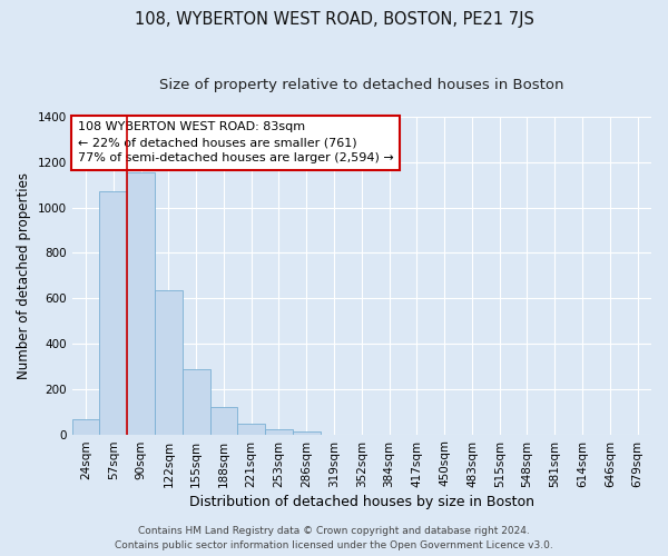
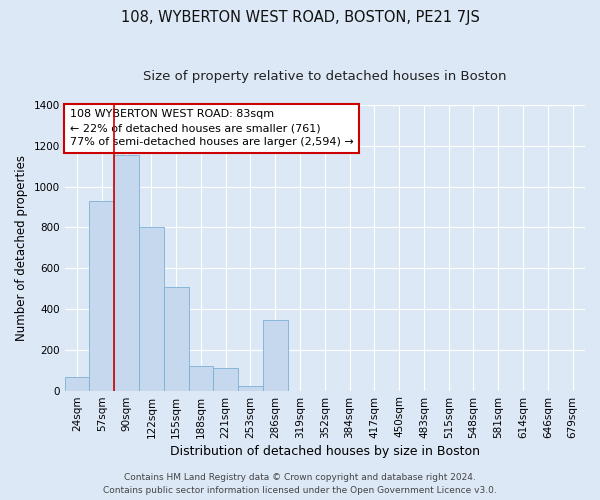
57sqm: 1070 -> 930
122sqm: 635 -> 800
155sqm: 285 -> 510
221sqm: 48 -> 110
286sqm: 15 -> 345
